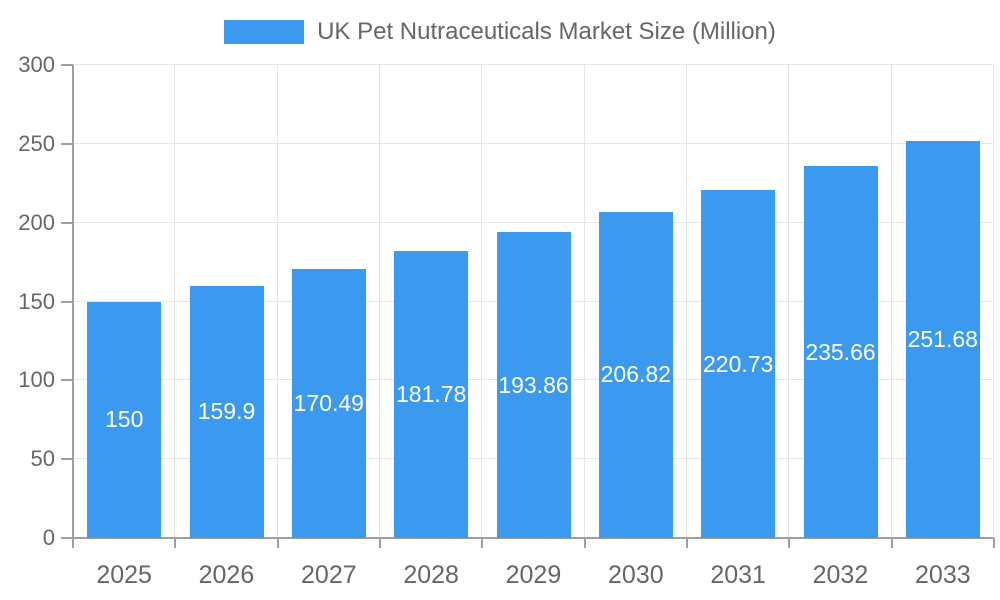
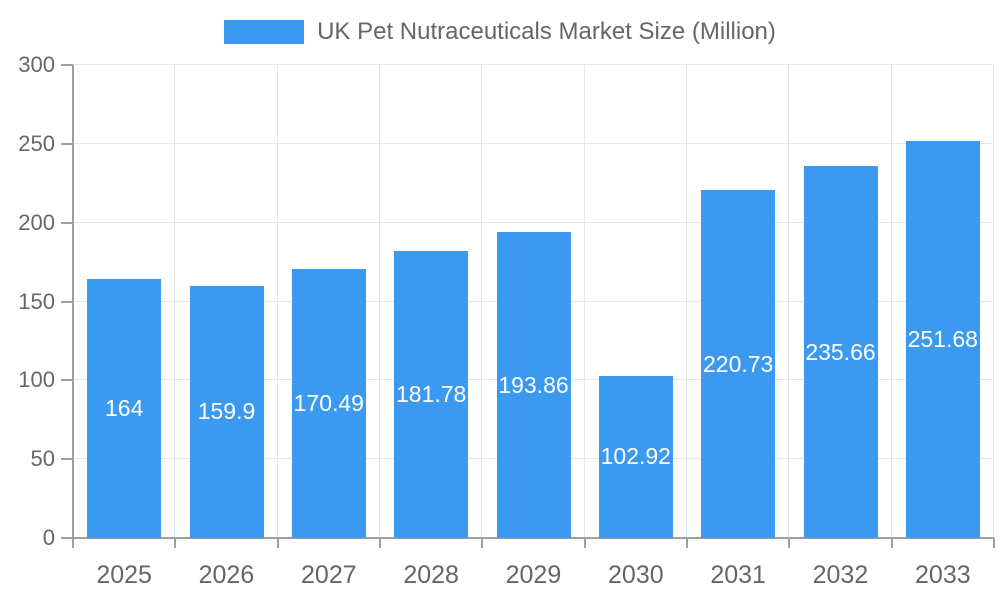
2025: 150 -> 164
2030: 206.82 -> 102.92
